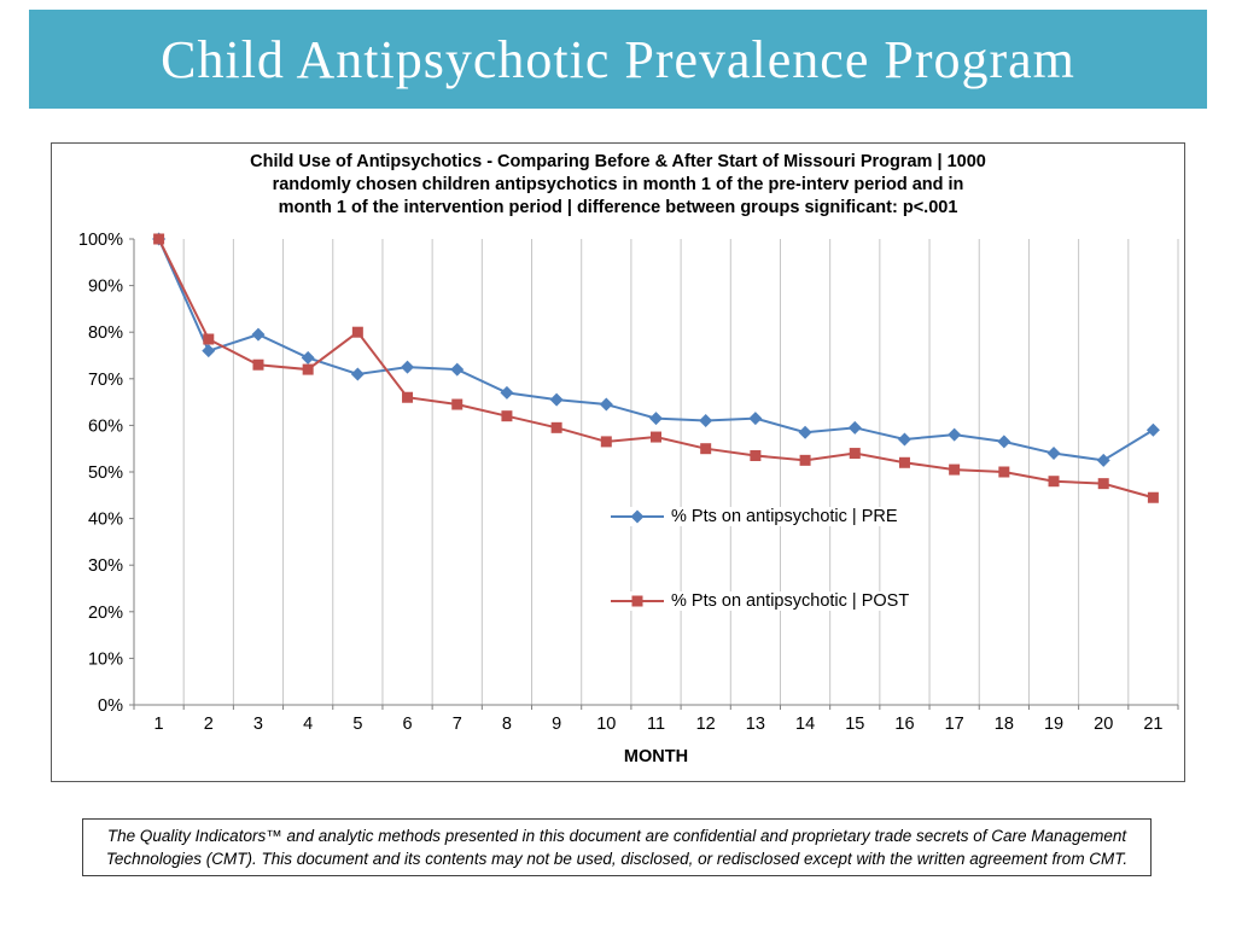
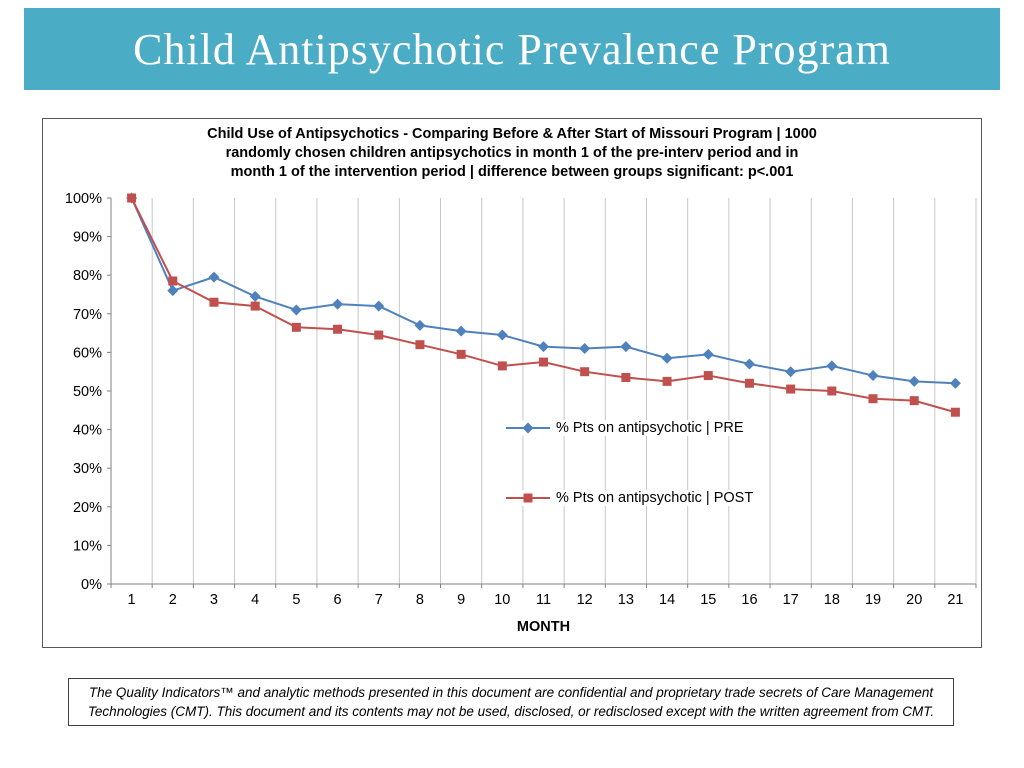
% Pts on antipsychotic | POST/5: 80% -> 66%
% Pts on antipsychotic | PRE/17: 58% -> 55%
% Pts on antipsychotic | PRE/21: 59% -> 52%
